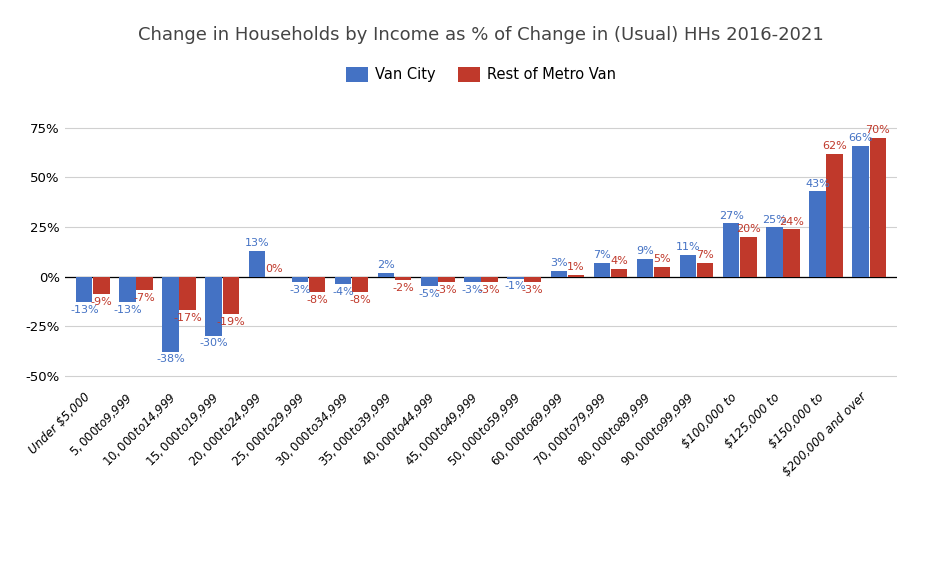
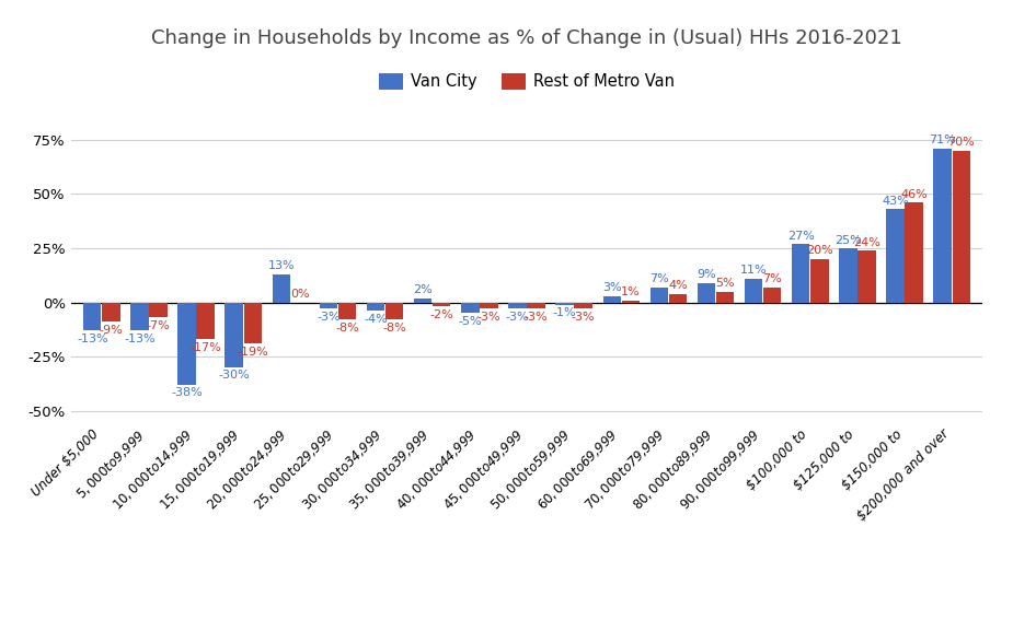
Rest of Metro Van/$150,000 to: 62% -> 46%
Van City/$200,000 and over: 66% -> 71%
